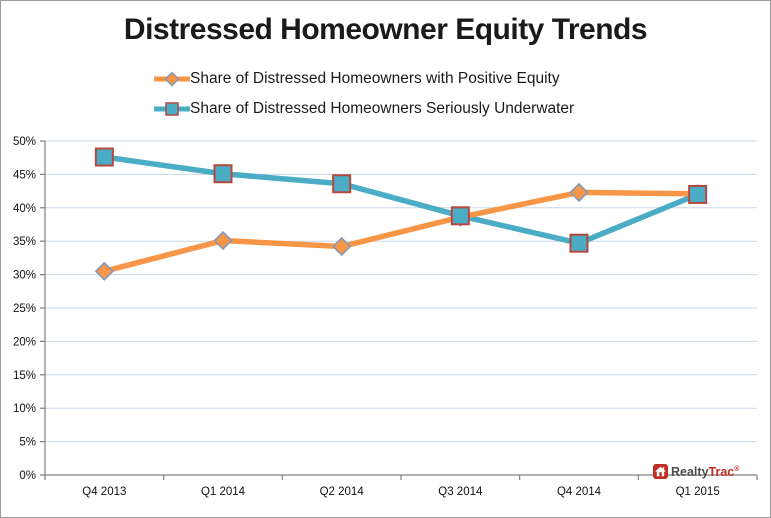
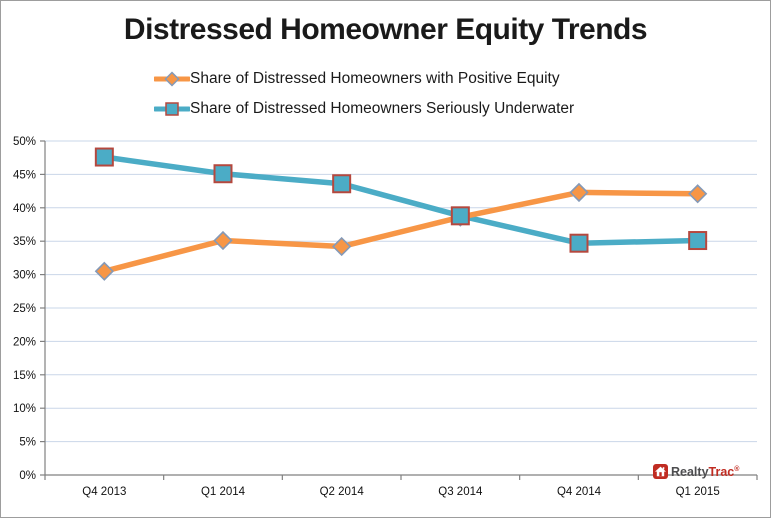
Share of Distressed Homeowners Seriously Underwater/Q1 2015: 42% -> 35%
